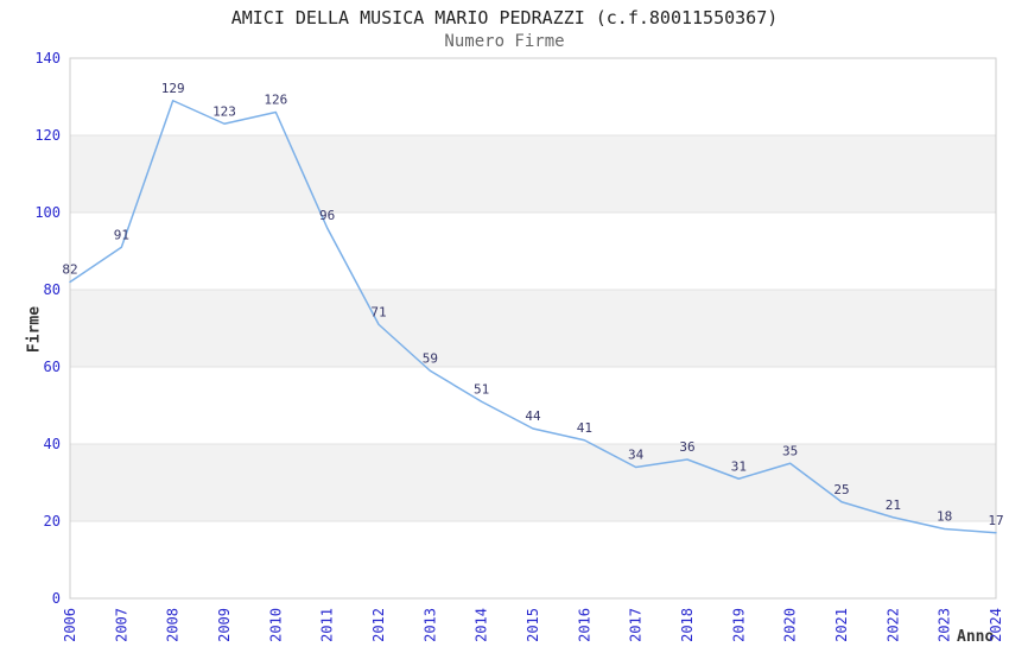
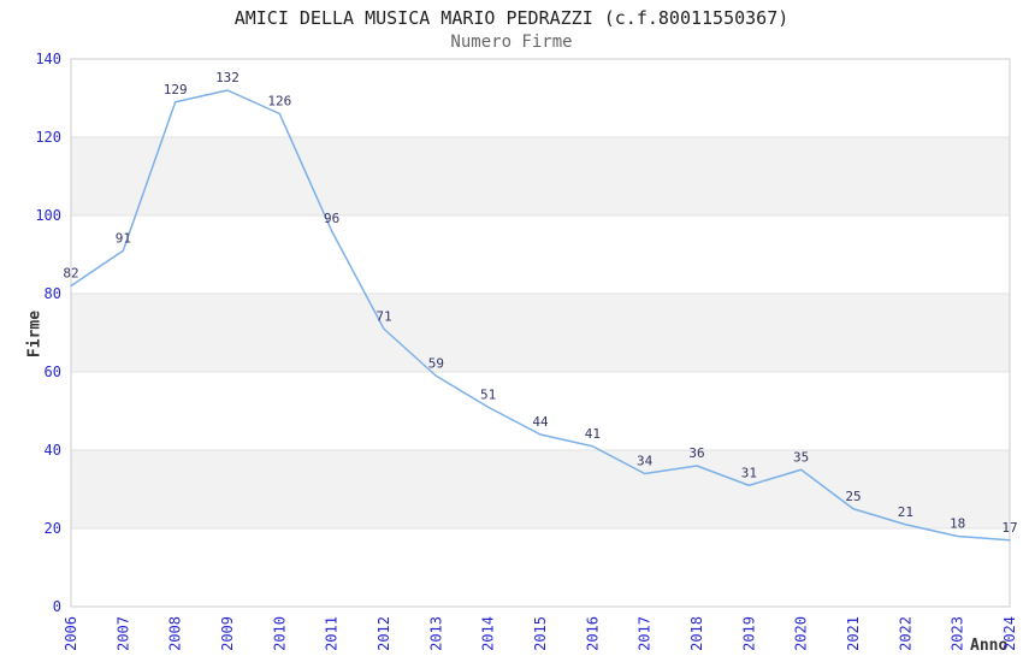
2009: 123 -> 132
